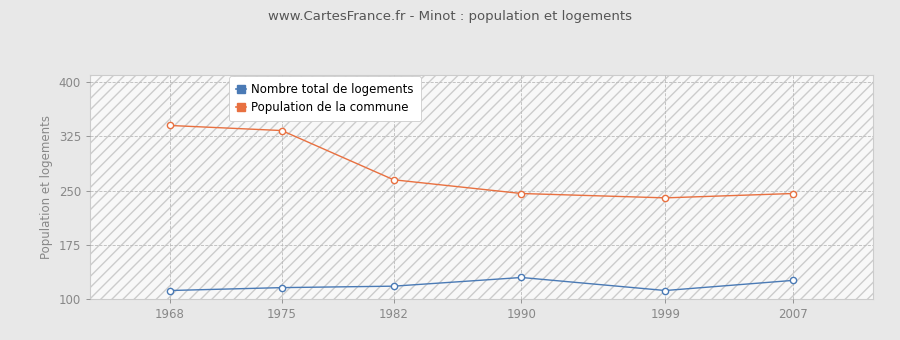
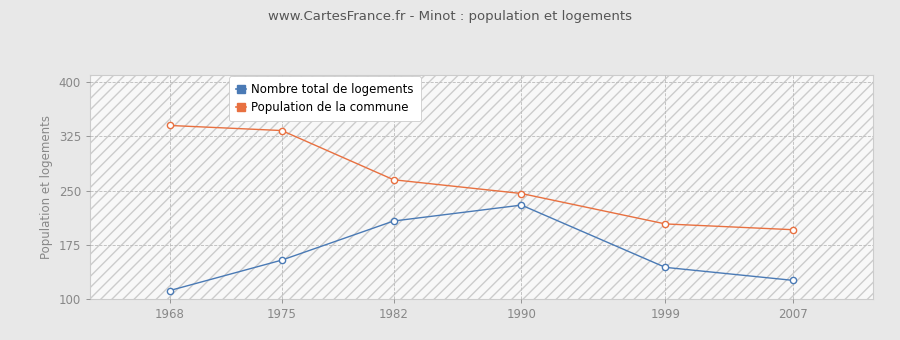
Nombre total de logements/1975: 116 -> 154
Nombre total de logements/1982: 118 -> 208
Nombre total de logements/1990: 130 -> 230
Nombre total de logements/1999: 112 -> 144
Population de la commune/1999: 240 -> 204
Population de la commune/2007: 246 -> 196
